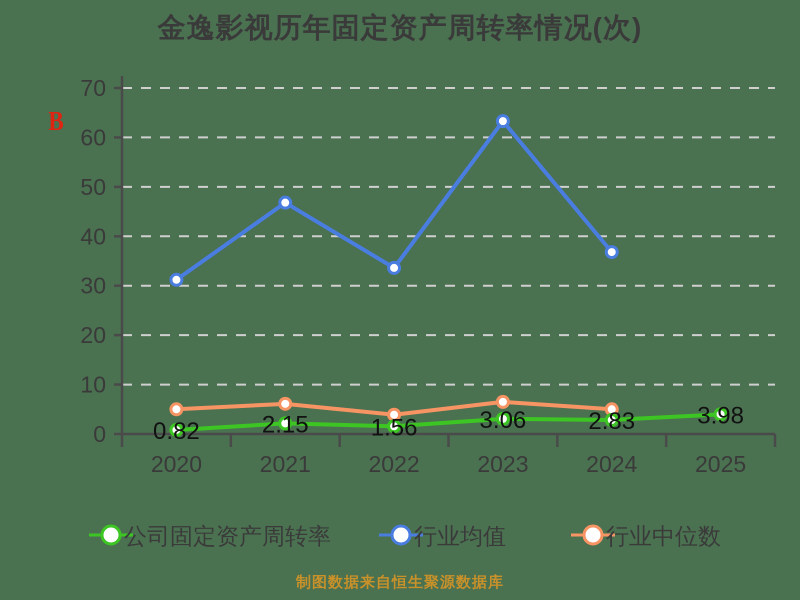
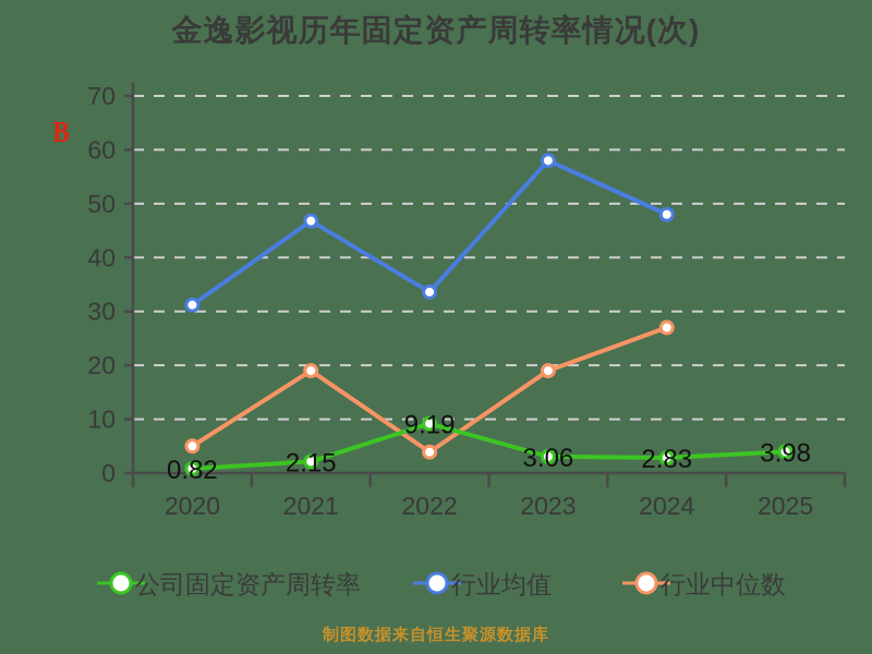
行业中位数/2021: 6 -> 19
公司固定资产周转率/2022: 1.56 -> 9.19
行业均值/2023: 63 -> 58
行业中位数/2023: 6 -> 19
行业均值/2024: 37 -> 48
行业中位数/2024: 5 -> 27
